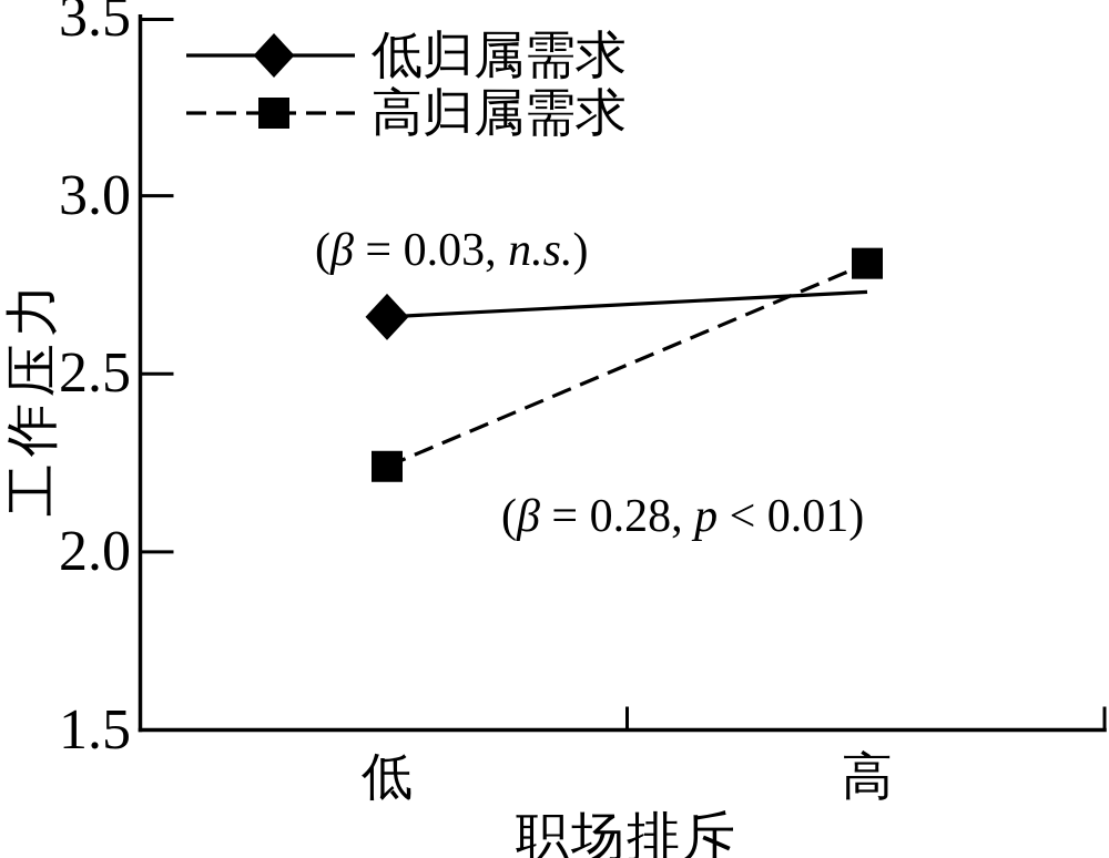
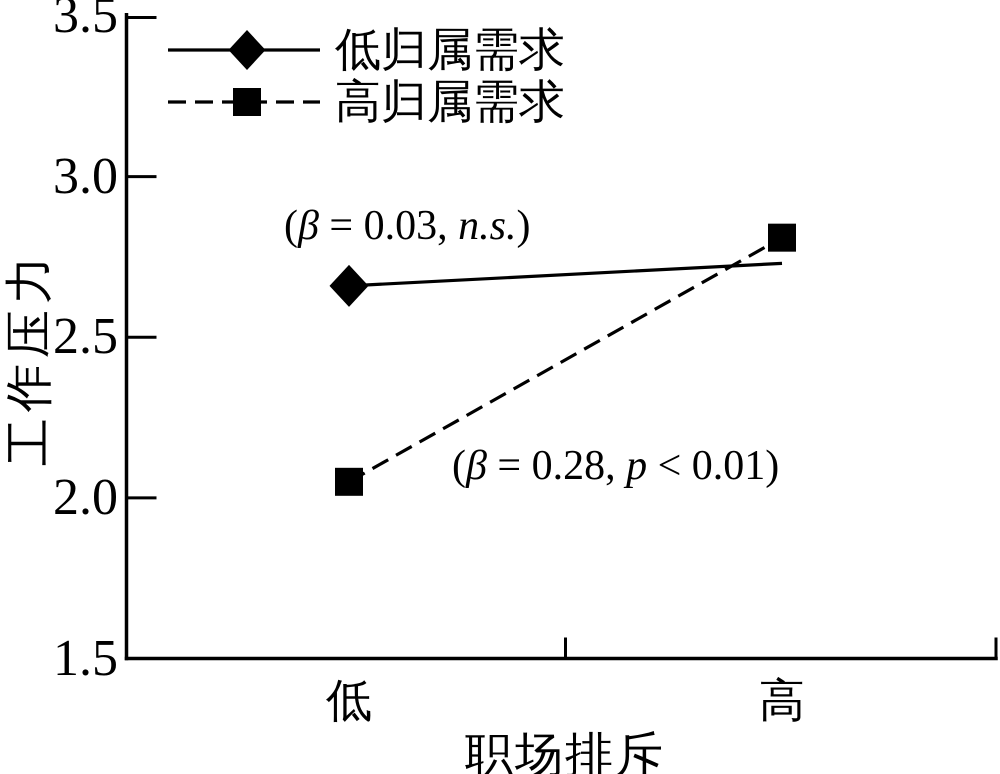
高归属需求/低: 2.24 -> 2.05
